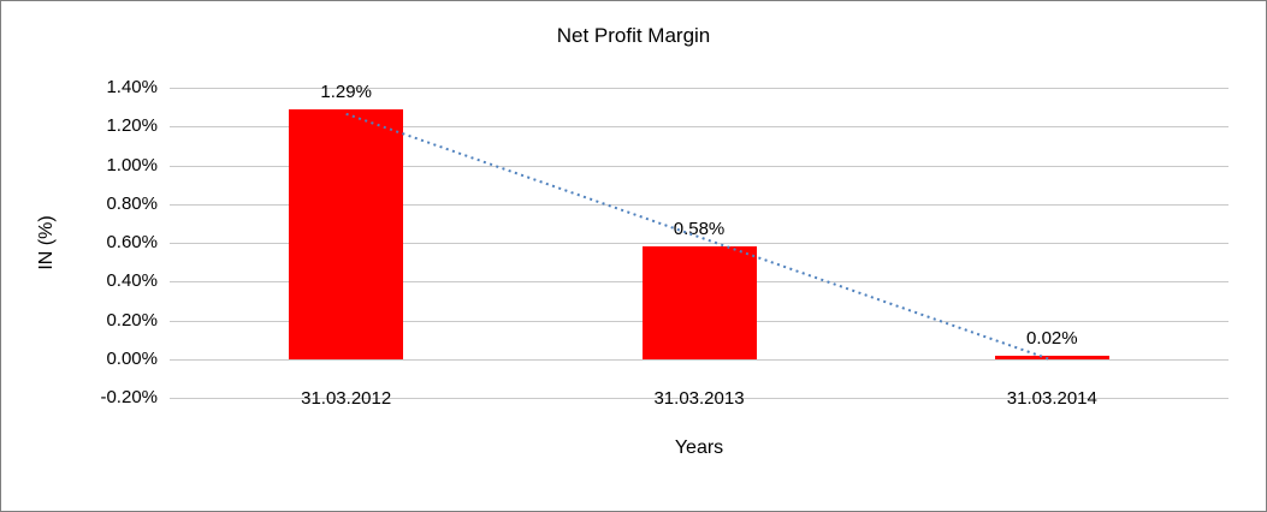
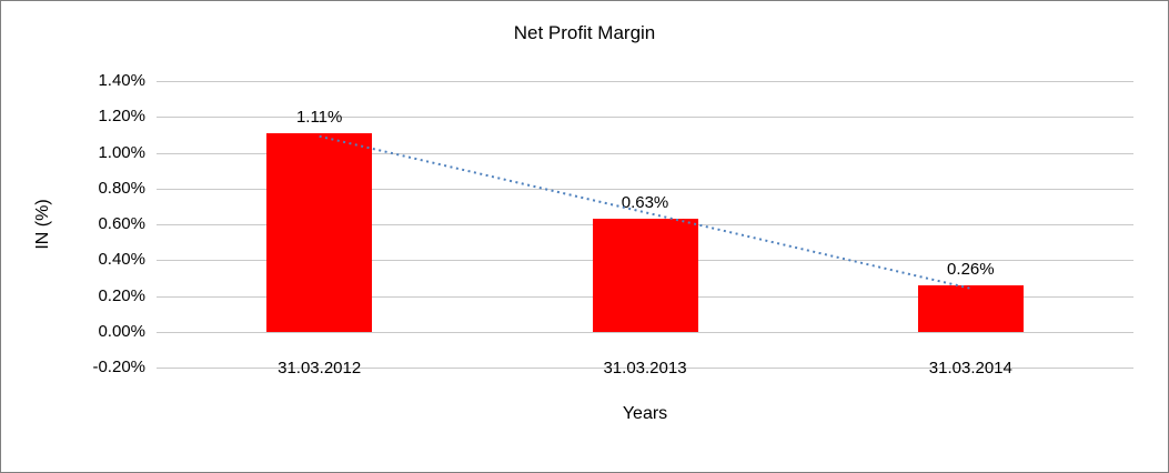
31.03.2012: 1.29% -> 1.11%
31.03.2013: 0.58% -> 0.63%
31.03.2014: 0.02% -> 0.26%
